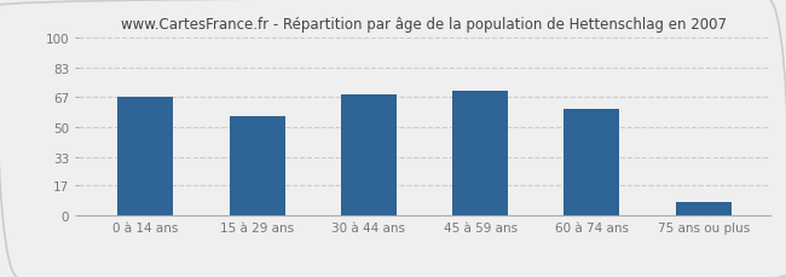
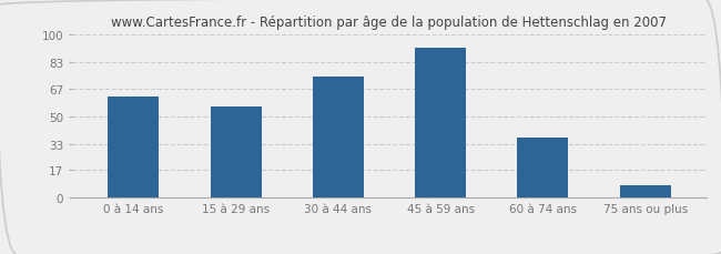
0 à 14 ans: 67 -> 62
30 à 44 ans: 68 -> 74
45 à 59 ans: 70 -> 92
60 à 74 ans: 60 -> 37
